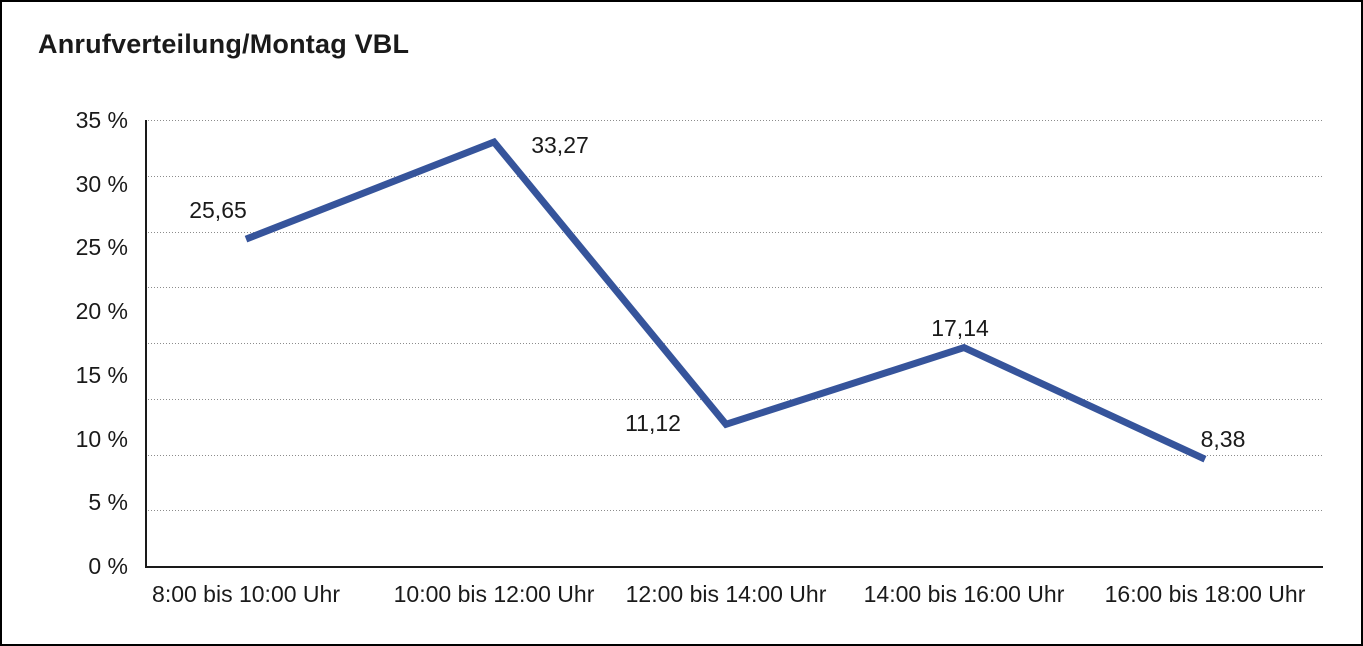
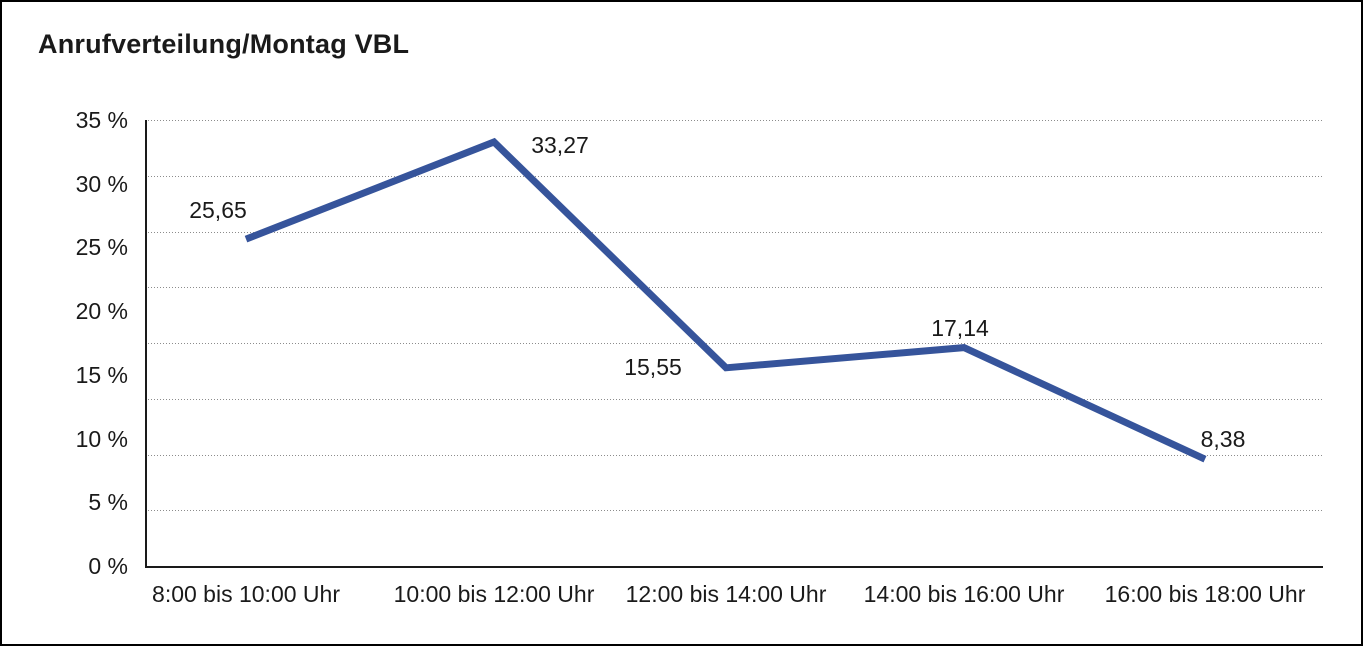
12:00 bis 14:00 Uhr: 11,12 -> 15,55
